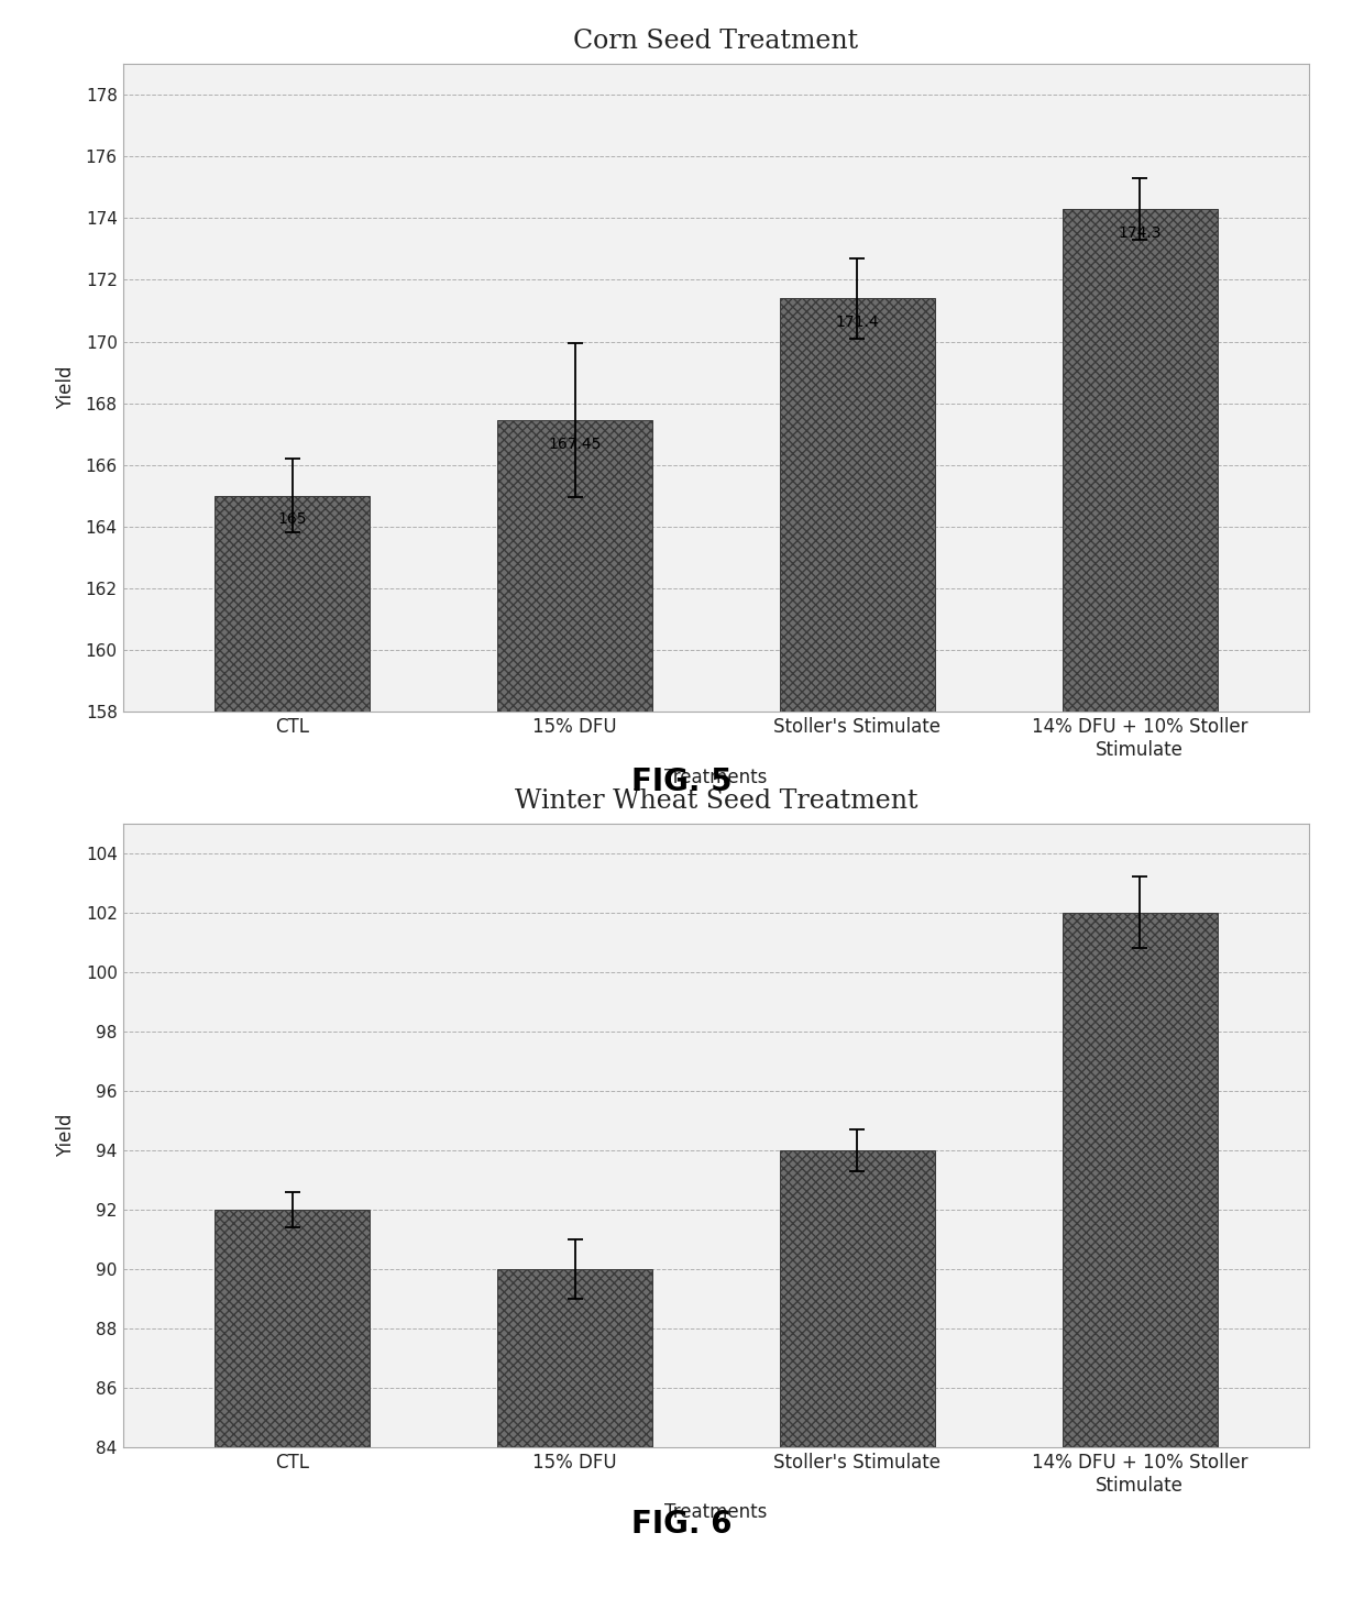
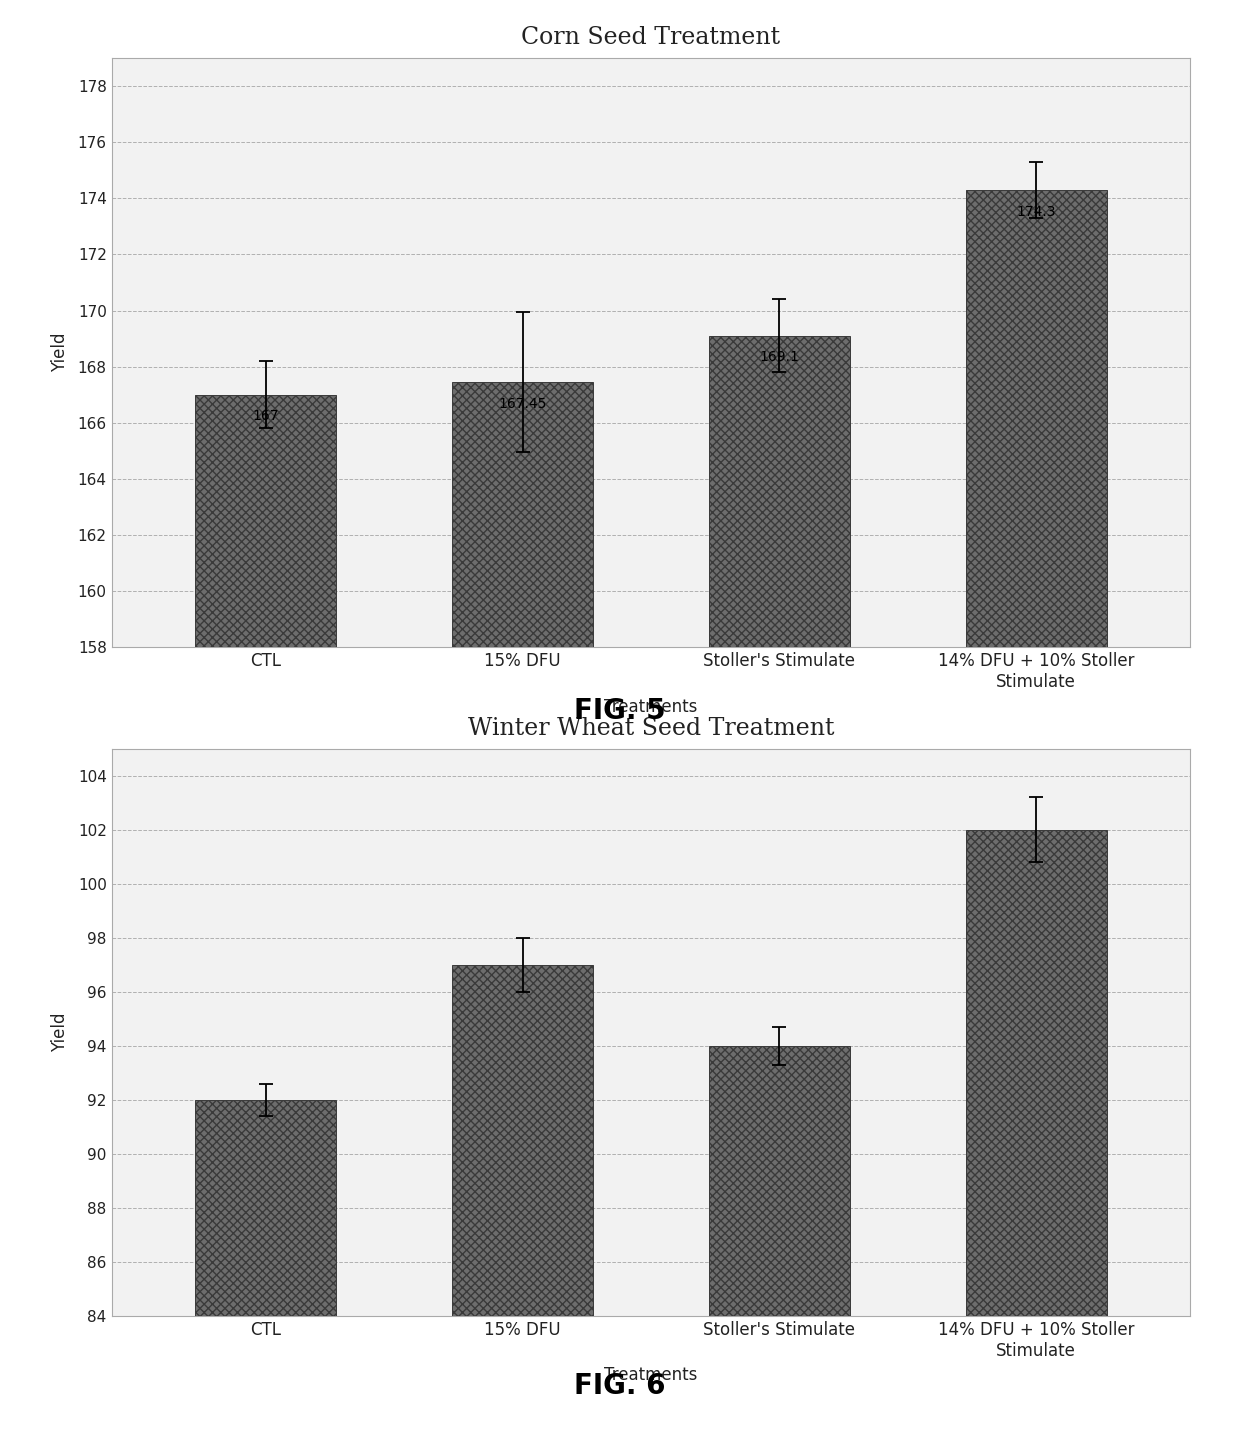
Corn Seed Treatment/CTL: 165 -> 167
Corn Seed Treatment/Stoller's Stimulate: 171.4 -> 169.1
Winter Wheat Seed Treatment/15% DFU: 90 -> 97
